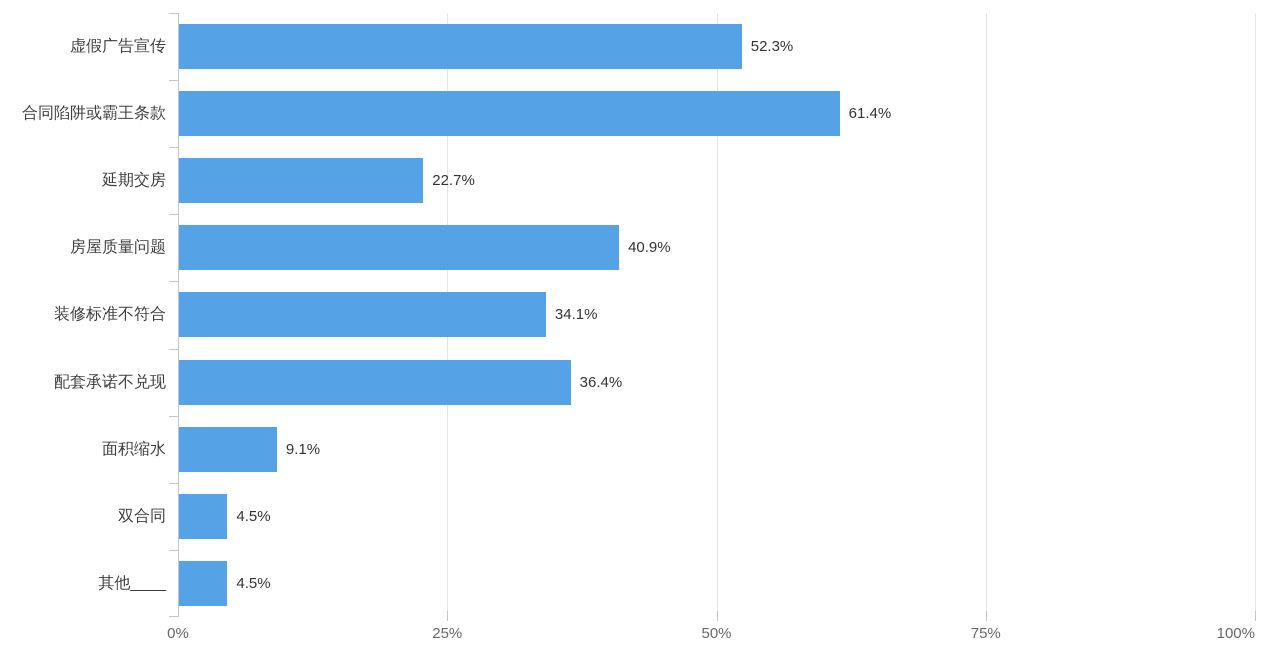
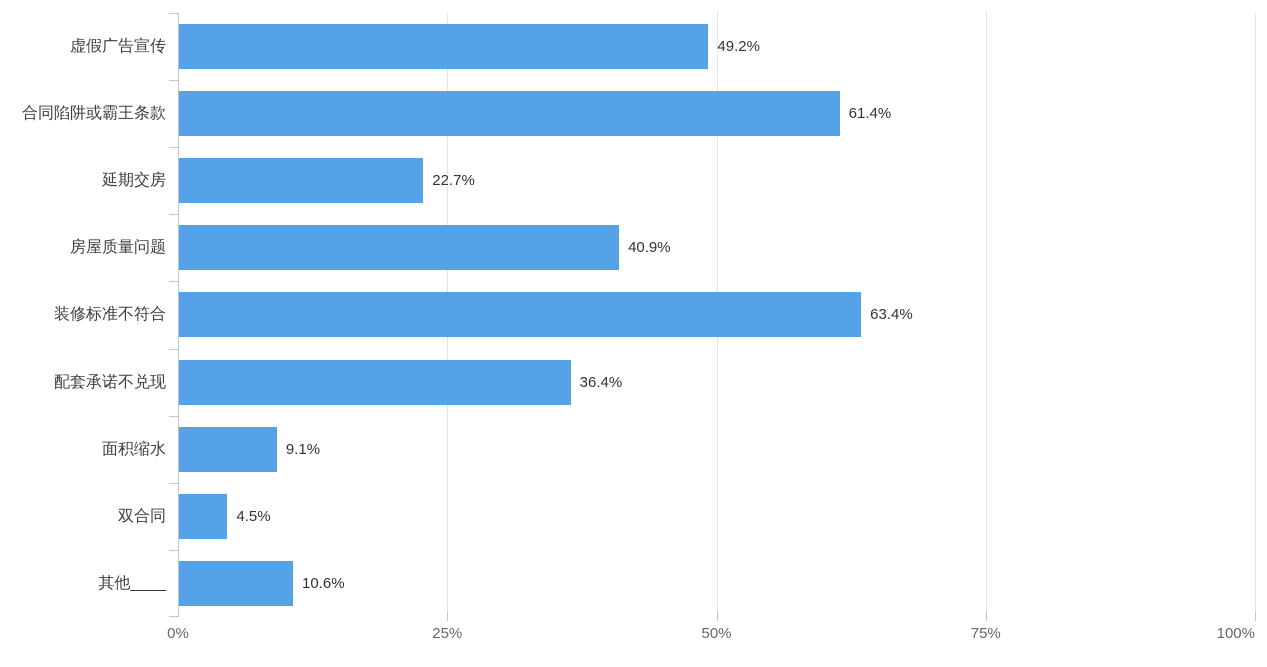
虚假广告宣传: 52.3% -> 49.2%
装修标准不符合: 34.1% -> 63.4%
其他____: 4.5% -> 10.6%
